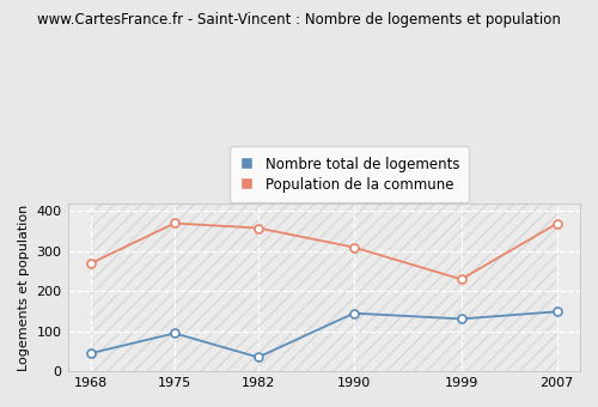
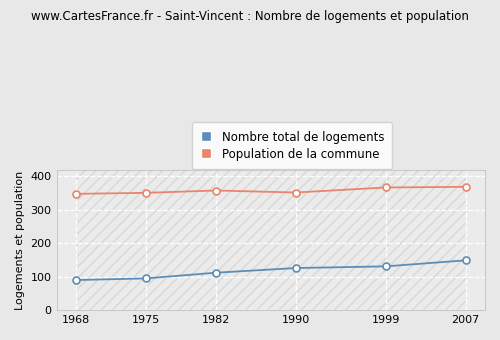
Nombre total de logements/1968: 45 -> 90
Population de la commune/1968: 270 -> 348
Population de la commune/1975: 370 -> 351
Nombre total de logements/1982: 35 -> 112
Nombre total de logements/1990: 145 -> 126
Population de la commune/1990: 310 -> 352
Population de la commune/1999: 230 -> 367
